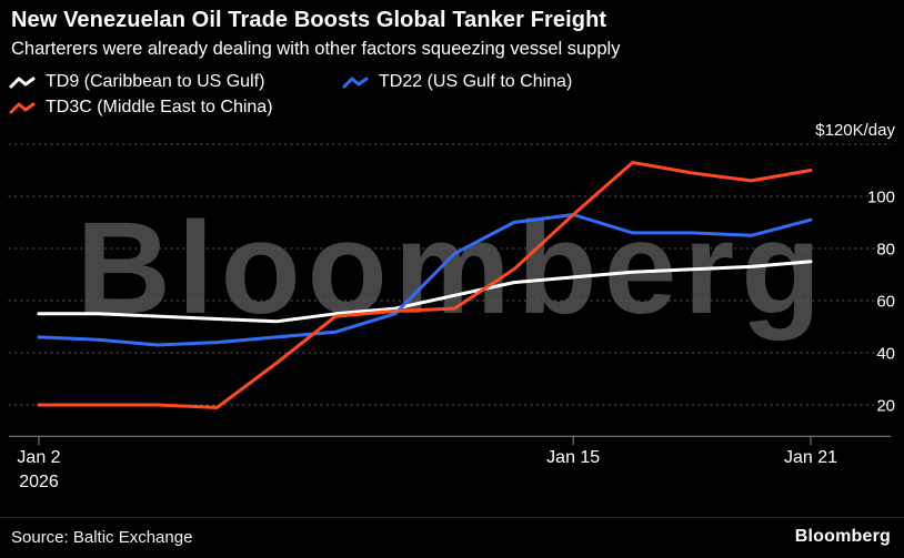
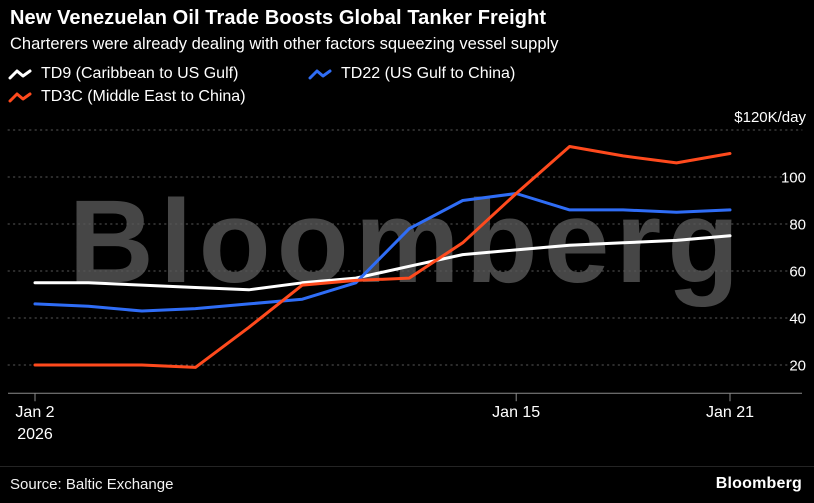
TD22 (US Gulf to China)/Jan 21: 91 -> 86
